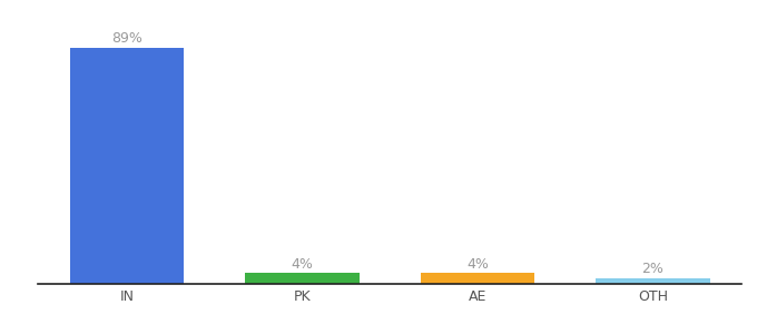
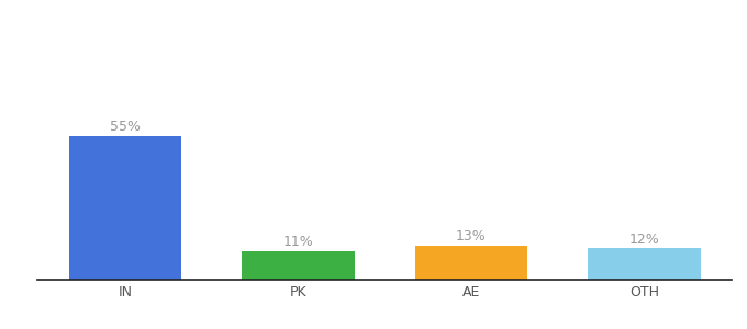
IN: 89% -> 55%
PK: 4% -> 11%
AE: 4% -> 13%
OTH: 2% -> 12%
